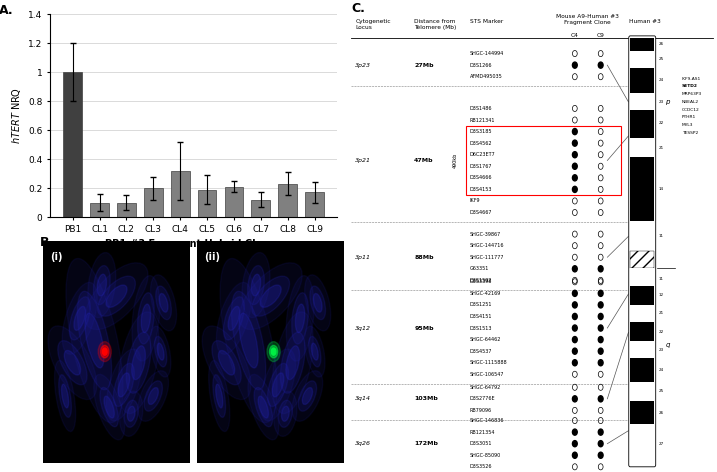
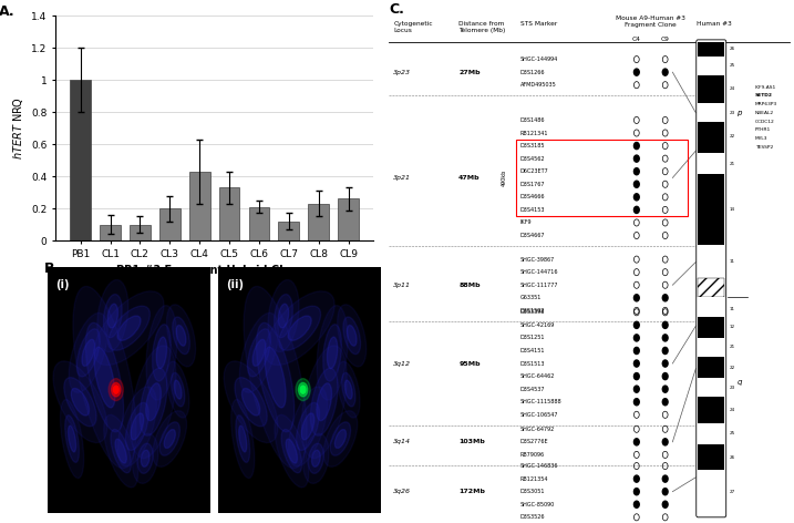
CL4: 0.32 -> 0.43
CL5: 0.19 -> 0.33
CL9: 0.17 -> 0.26
